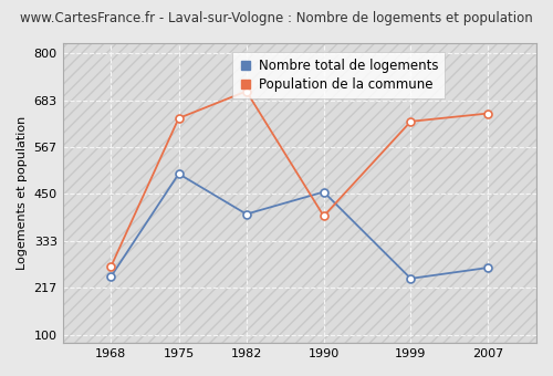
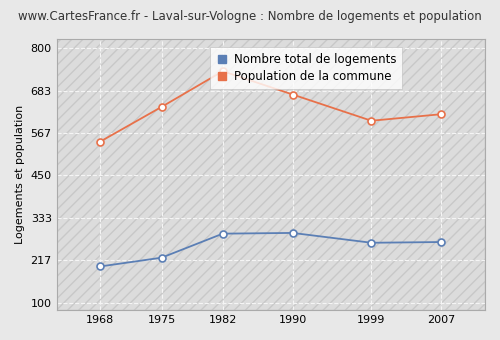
Nombre total de logements/1968: 245 -> 200
Population de la commune/1968: 270 -> 543
Nombre total de logements/1975: 500 -> 224
Nombre total de logements/1982: 400 -> 290
Population de la commune/1982: 705 -> 736
Nombre total de logements/1990: 455 -> 292
Population de la commune/1990: 395 -> 672
Nombre total de logements/1999: 240 -> 265
Population de la commune/1999: 630 -> 600
Population de la commune/2007: 650 -> 618
